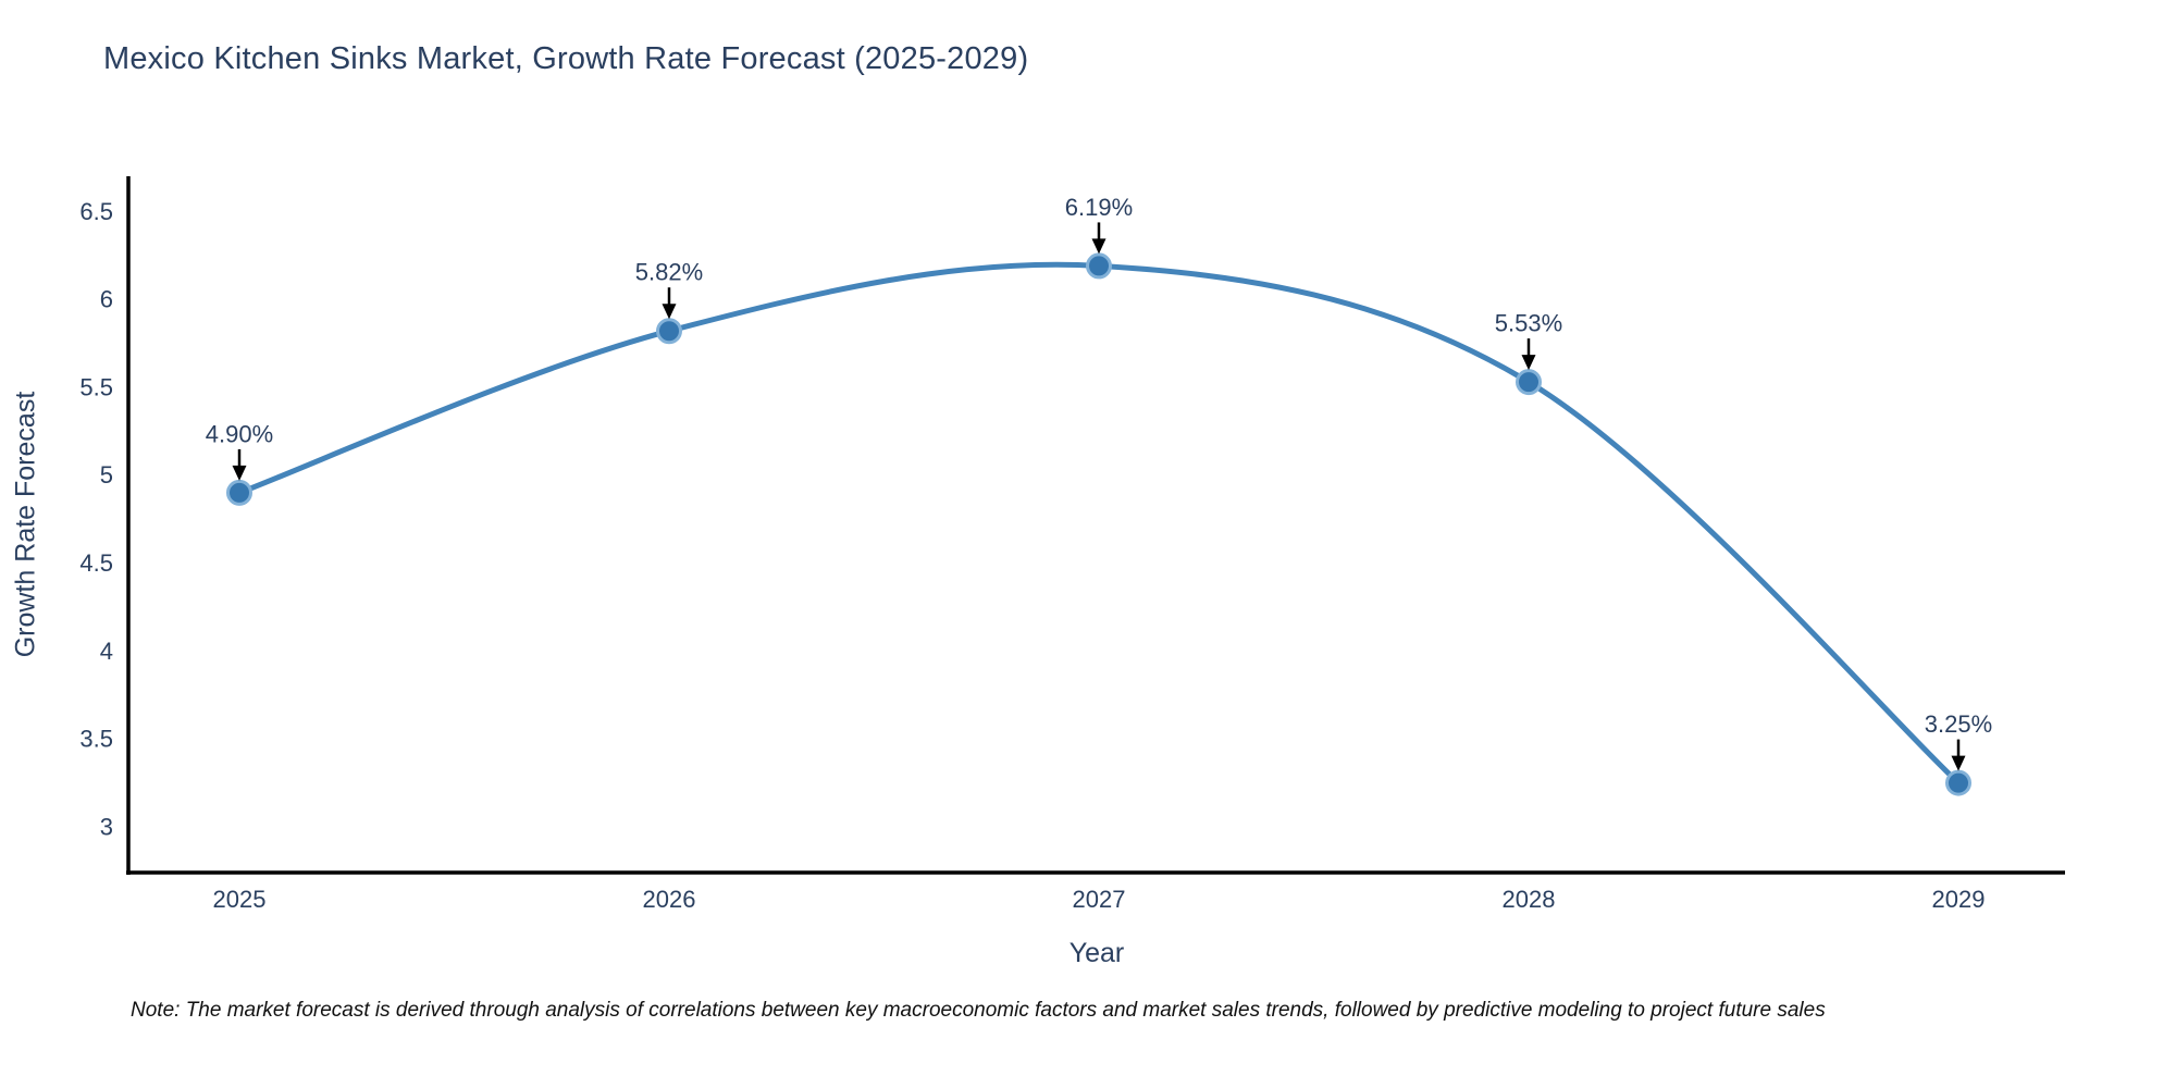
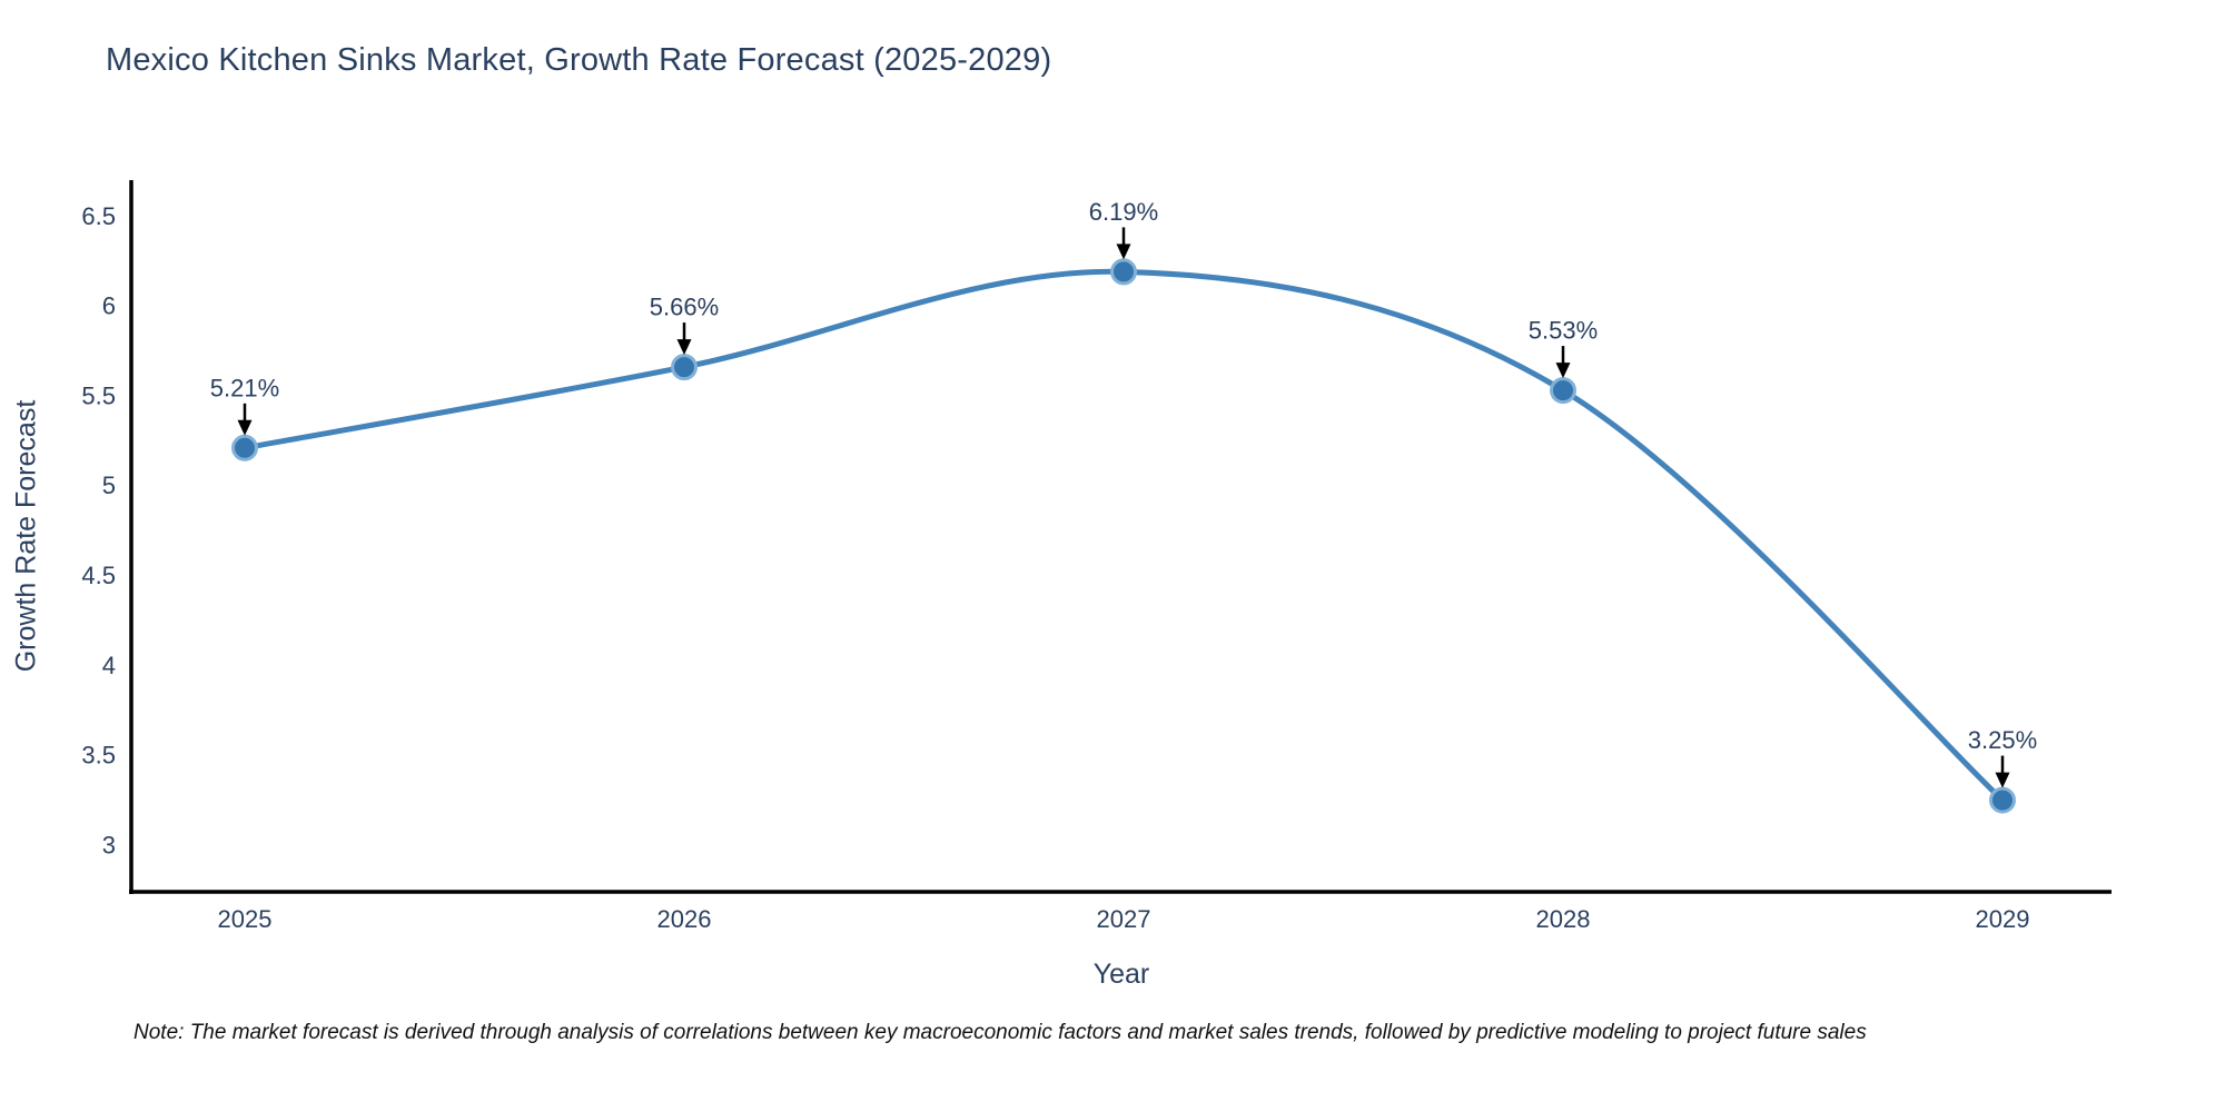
2025: 4.90% -> 5.21%
2026: 5.82% -> 5.66%
